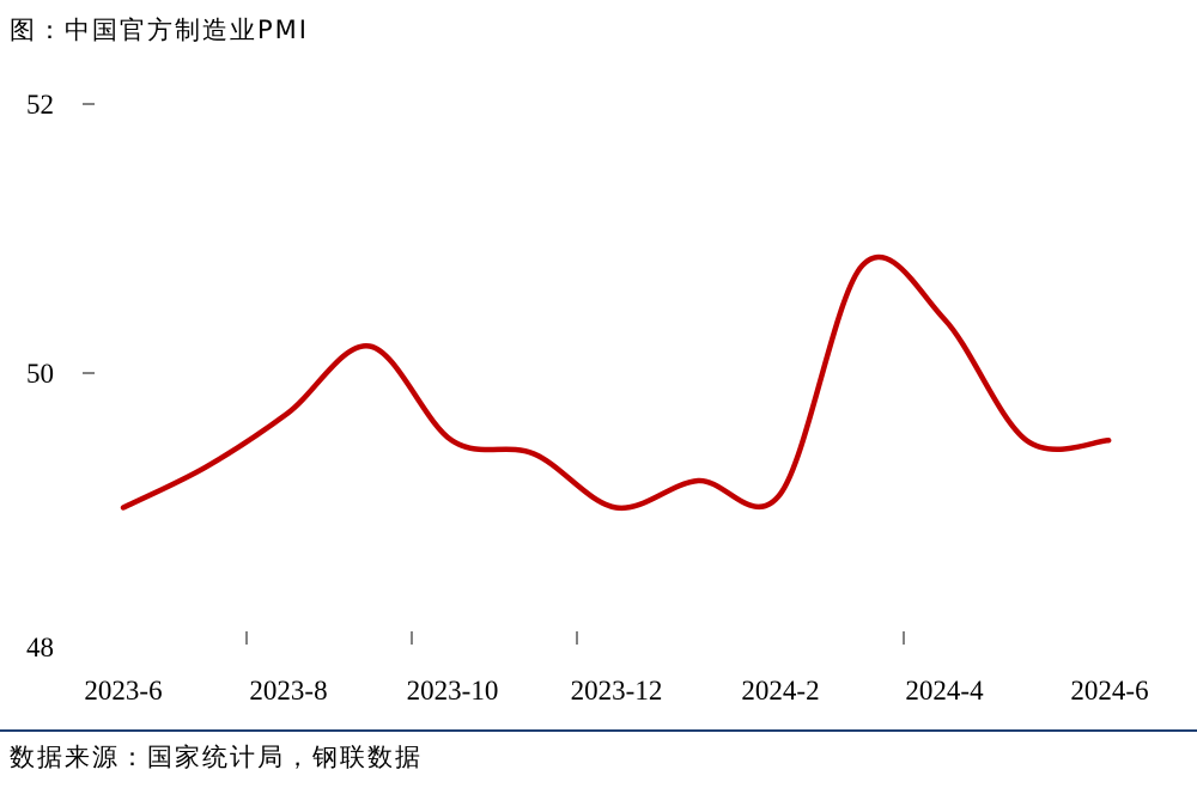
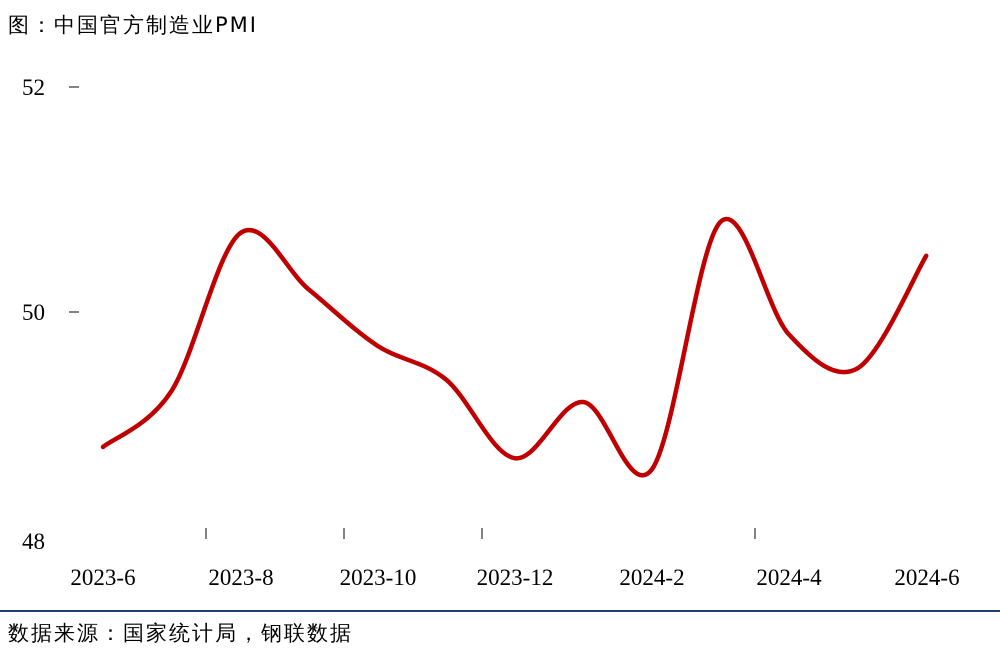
2023-6: 49.0 -> 48.8
2023-8: 49.7 -> 50.7
2023-10: 49.5 -> 49.7
2023-12: 49.0 -> 48.7
2024-2: 49.1 -> 48.6
2024-4: 50.4 -> 49.8
2024-6: 49.5 -> 50.5
